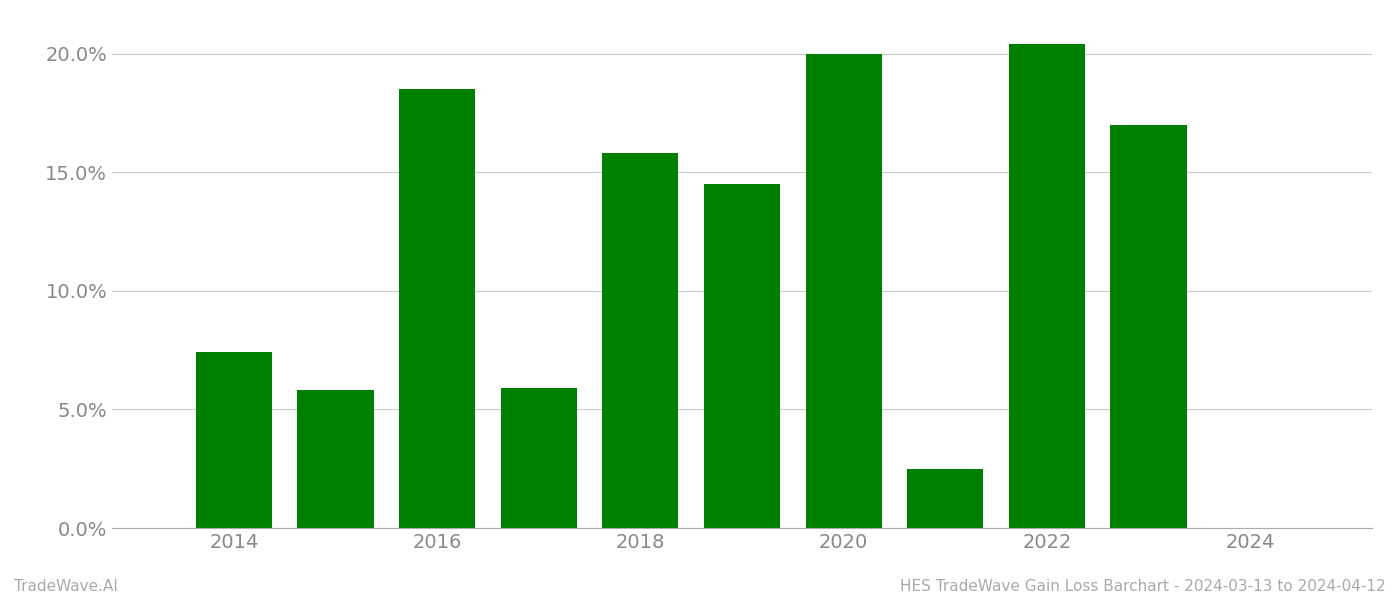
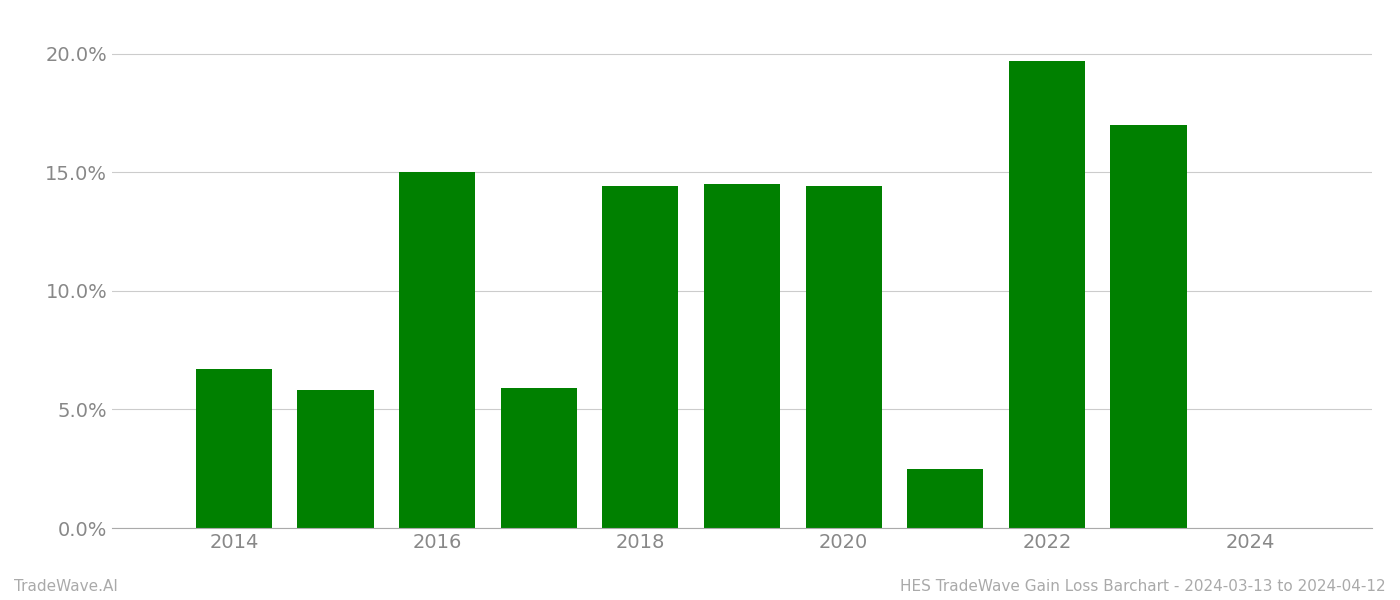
2014: 7.4% -> 6.7%
2016: 18.5% -> 15.0%
2018: 15.8% -> 14.4%
2020: 20.0% -> 14.4%
2022: 20.4% -> 19.7%
